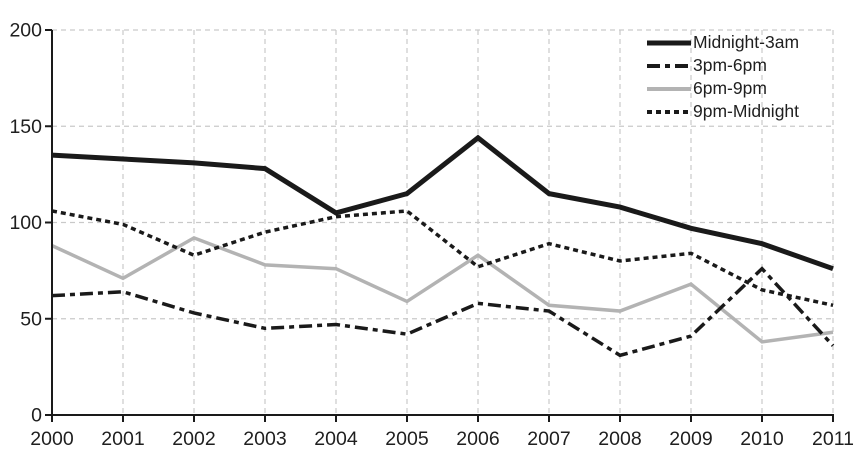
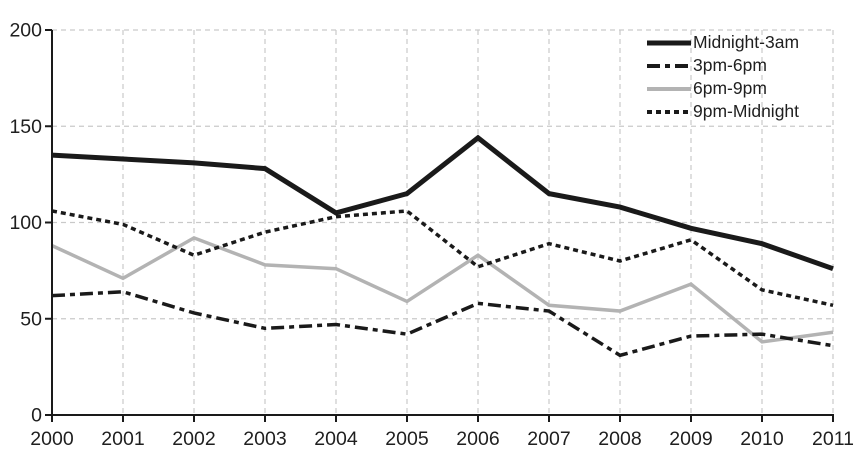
9pm-Midnight/2009: 84 -> 91
3pm-6pm/2010: 76 -> 42
